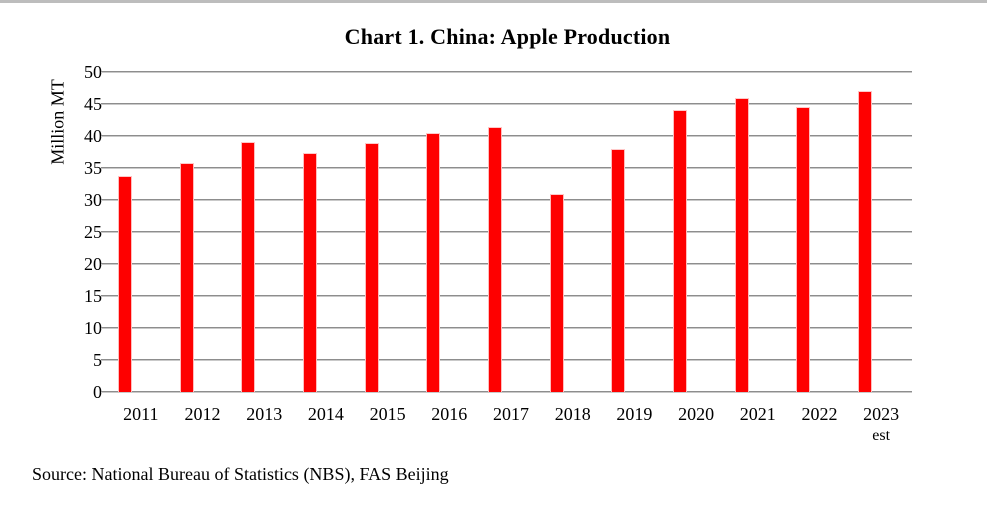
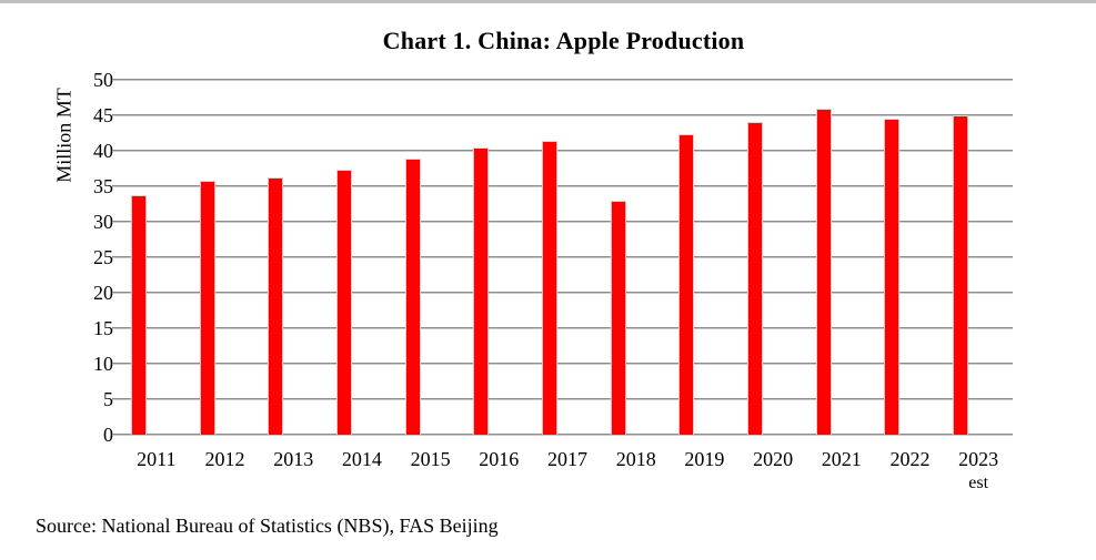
2013: 39 -> 36
2018: 31 -> 33
2019: 38 -> 42
2023: 47 -> 45
